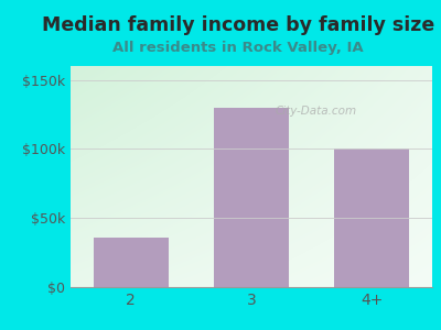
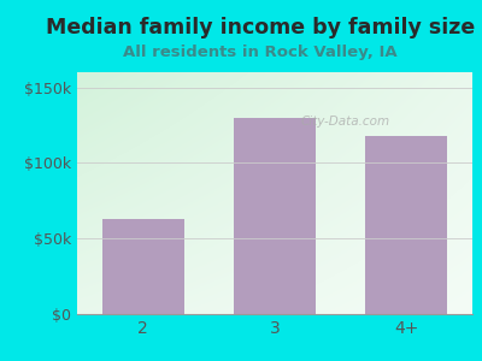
2: $36k -> $63k
4+: $100k -> $118k
